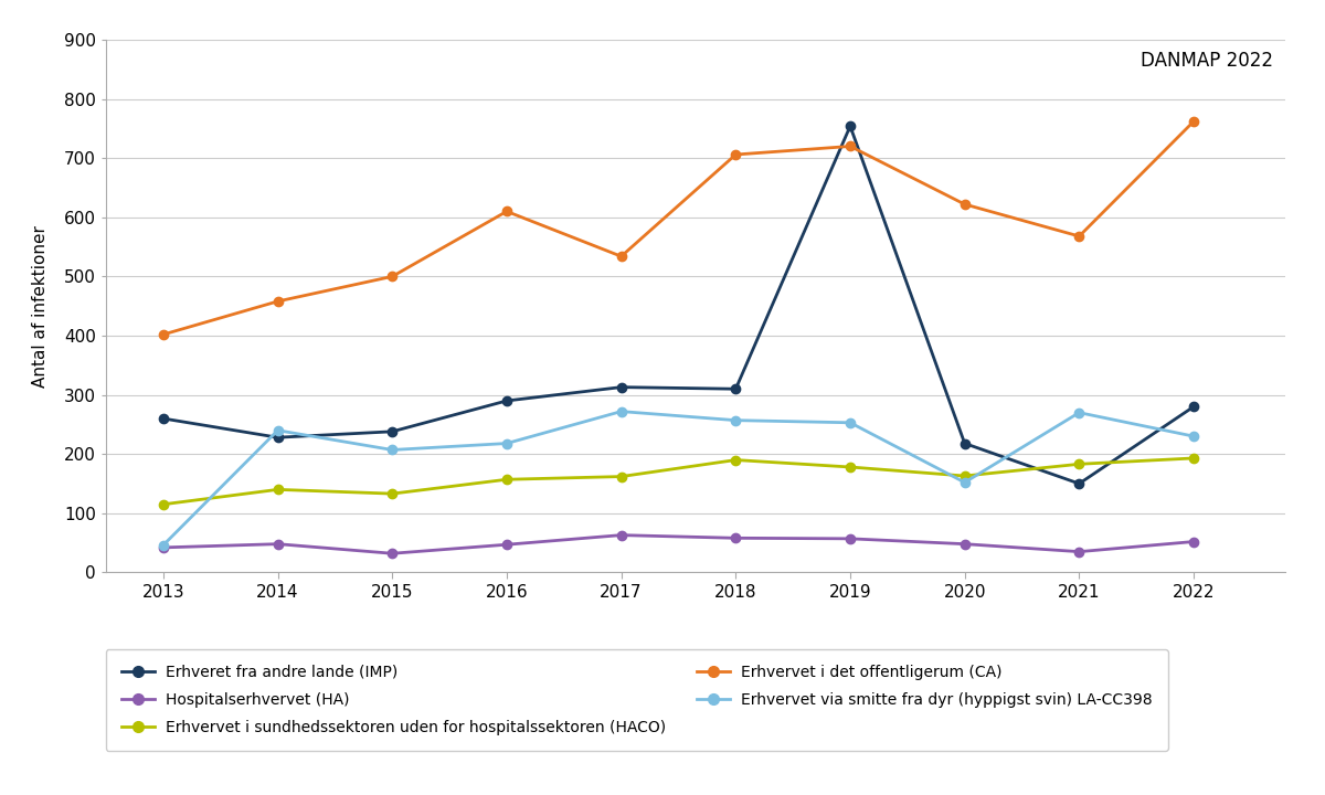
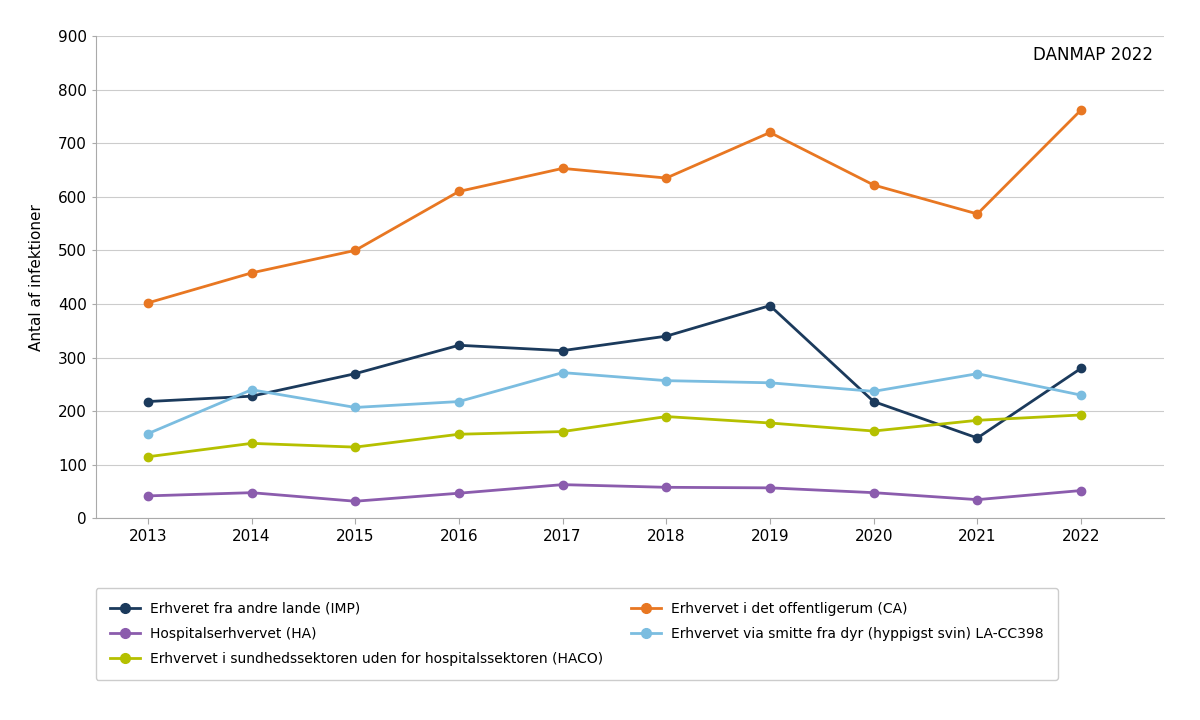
Erhveret fra andre lande (IMP)/2013: 260 -> 218
Erhvervet via smitte fra dyr (hyppigst svin) LA-CC398/2013: 46 -> 158
Erhveret fra andre lande (IMP)/2015: 238 -> 270
Erhveret fra andre lande (IMP)/2016: 290 -> 323
Erhvervet i det offentligerum (CA)/2017: 534 -> 653
Erhveret fra andre lande (IMP)/2018: 310 -> 340
Erhvervet i det offentligerum (CA)/2018: 706 -> 635
Erhveret fra andre lande (IMP)/2019: 754 -> 397
Erhvervet via smitte fra dyr (hyppigst svin) LA-CC398/2020: 152 -> 237
